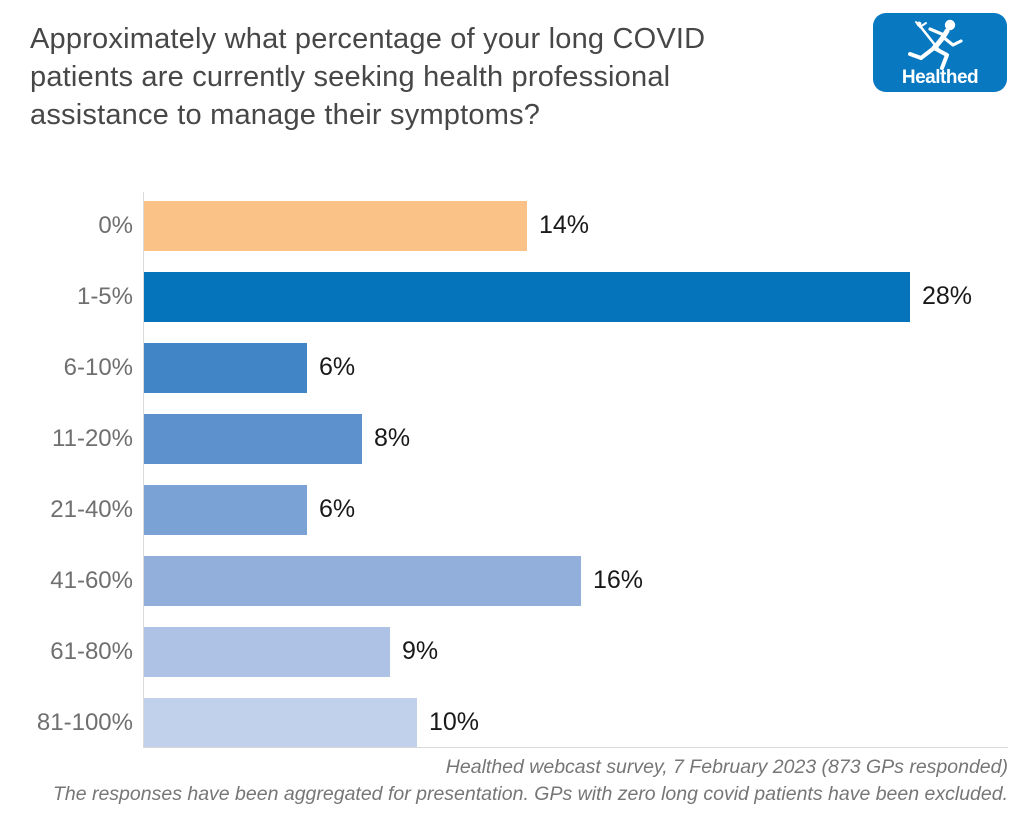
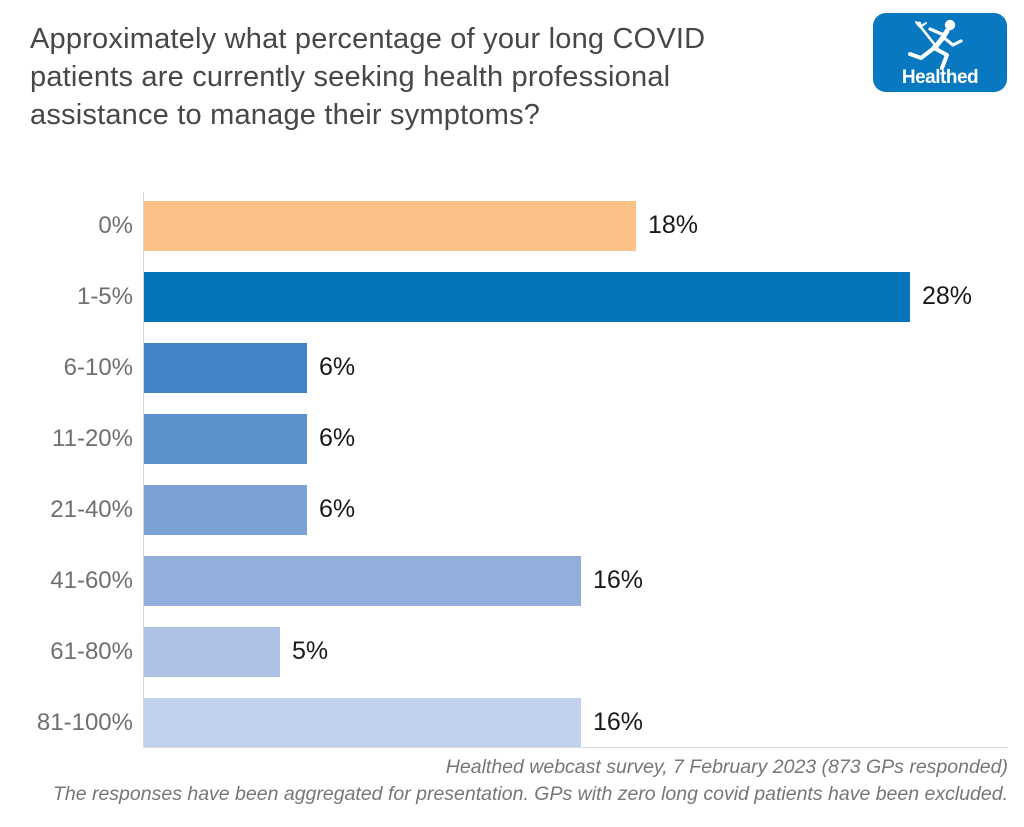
0%: 14% -> 18%
11-20%: 8% -> 6%
61-80%: 9% -> 5%
81-100%: 10% -> 16%
